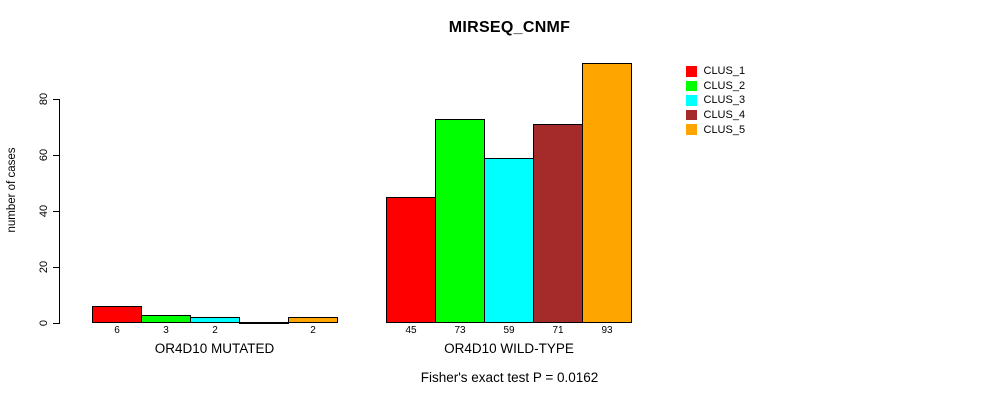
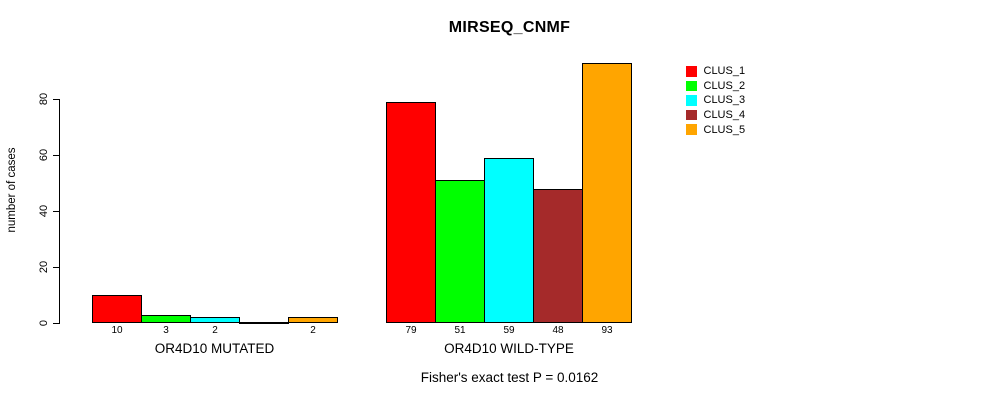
CLUS_1/OR4D10 MUTATED: 6 -> 10
CLUS_1/OR4D10 WILD-TYPE: 45 -> 79
CLUS_2/OR4D10 WILD-TYPE: 73 -> 51
CLUS_4/OR4D10 WILD-TYPE: 71 -> 48
